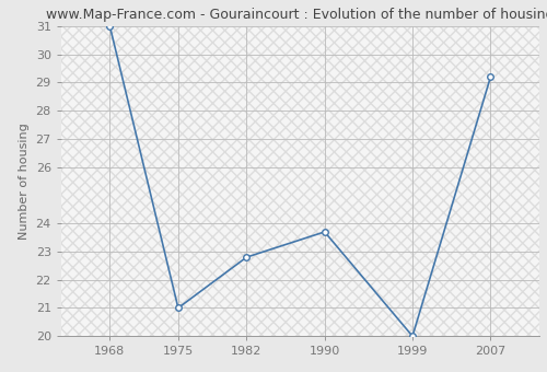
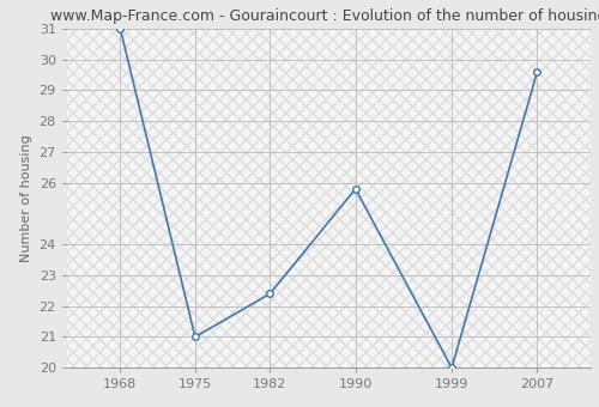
1982: 22.8 -> 22.4
1990: 23.7 -> 25.8
2007: 29.2 -> 29.6
